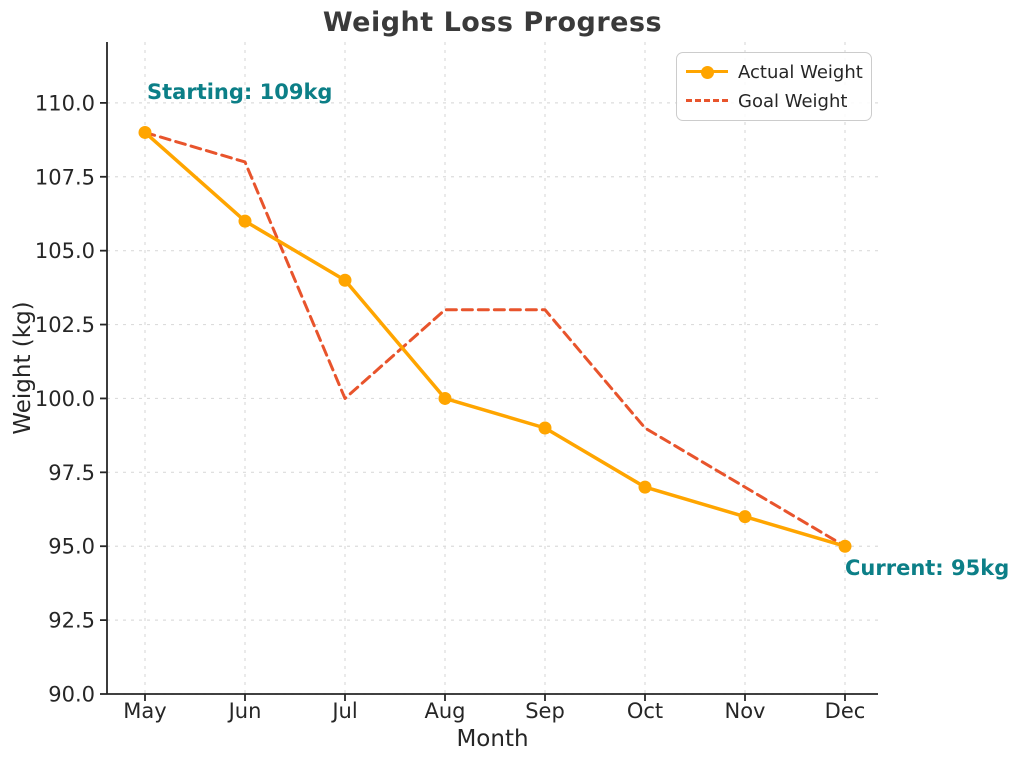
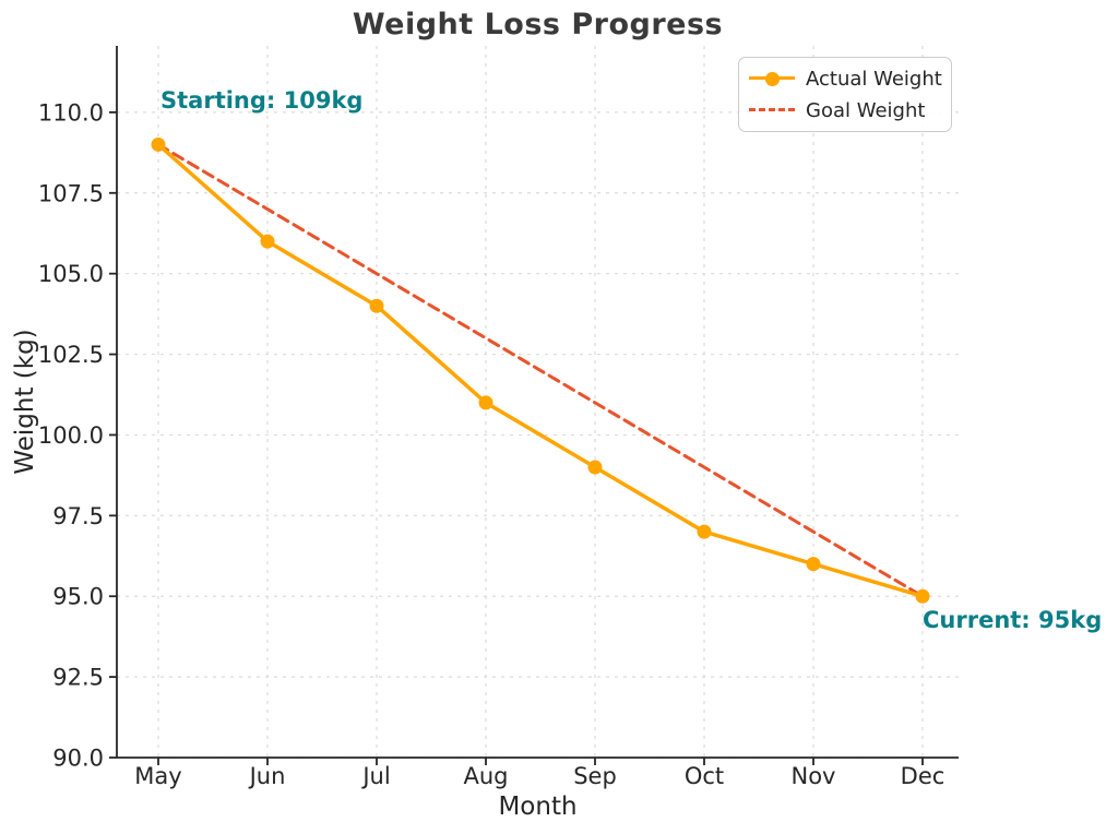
Goal Weight/Jun: 108 -> 107
Goal Weight/Jul: 100 -> 105
Actual Weight/Aug: 100 -> 101
Goal Weight/Sep: 103 -> 101
